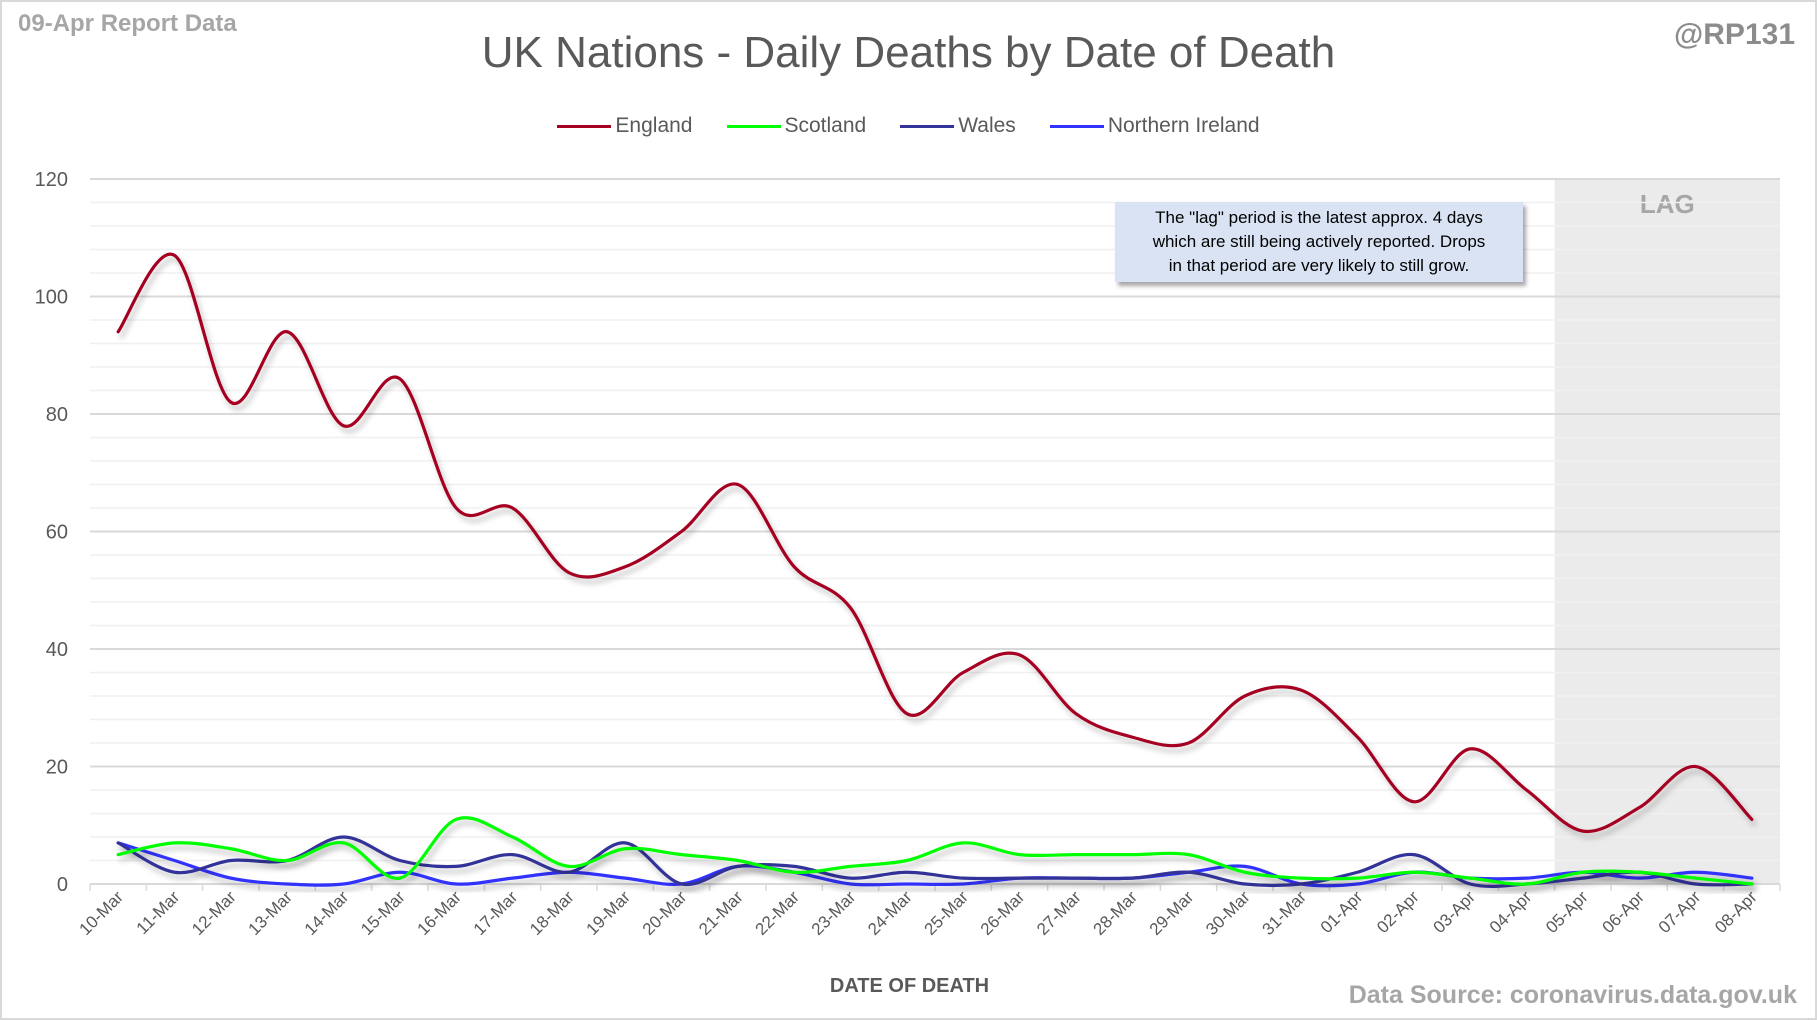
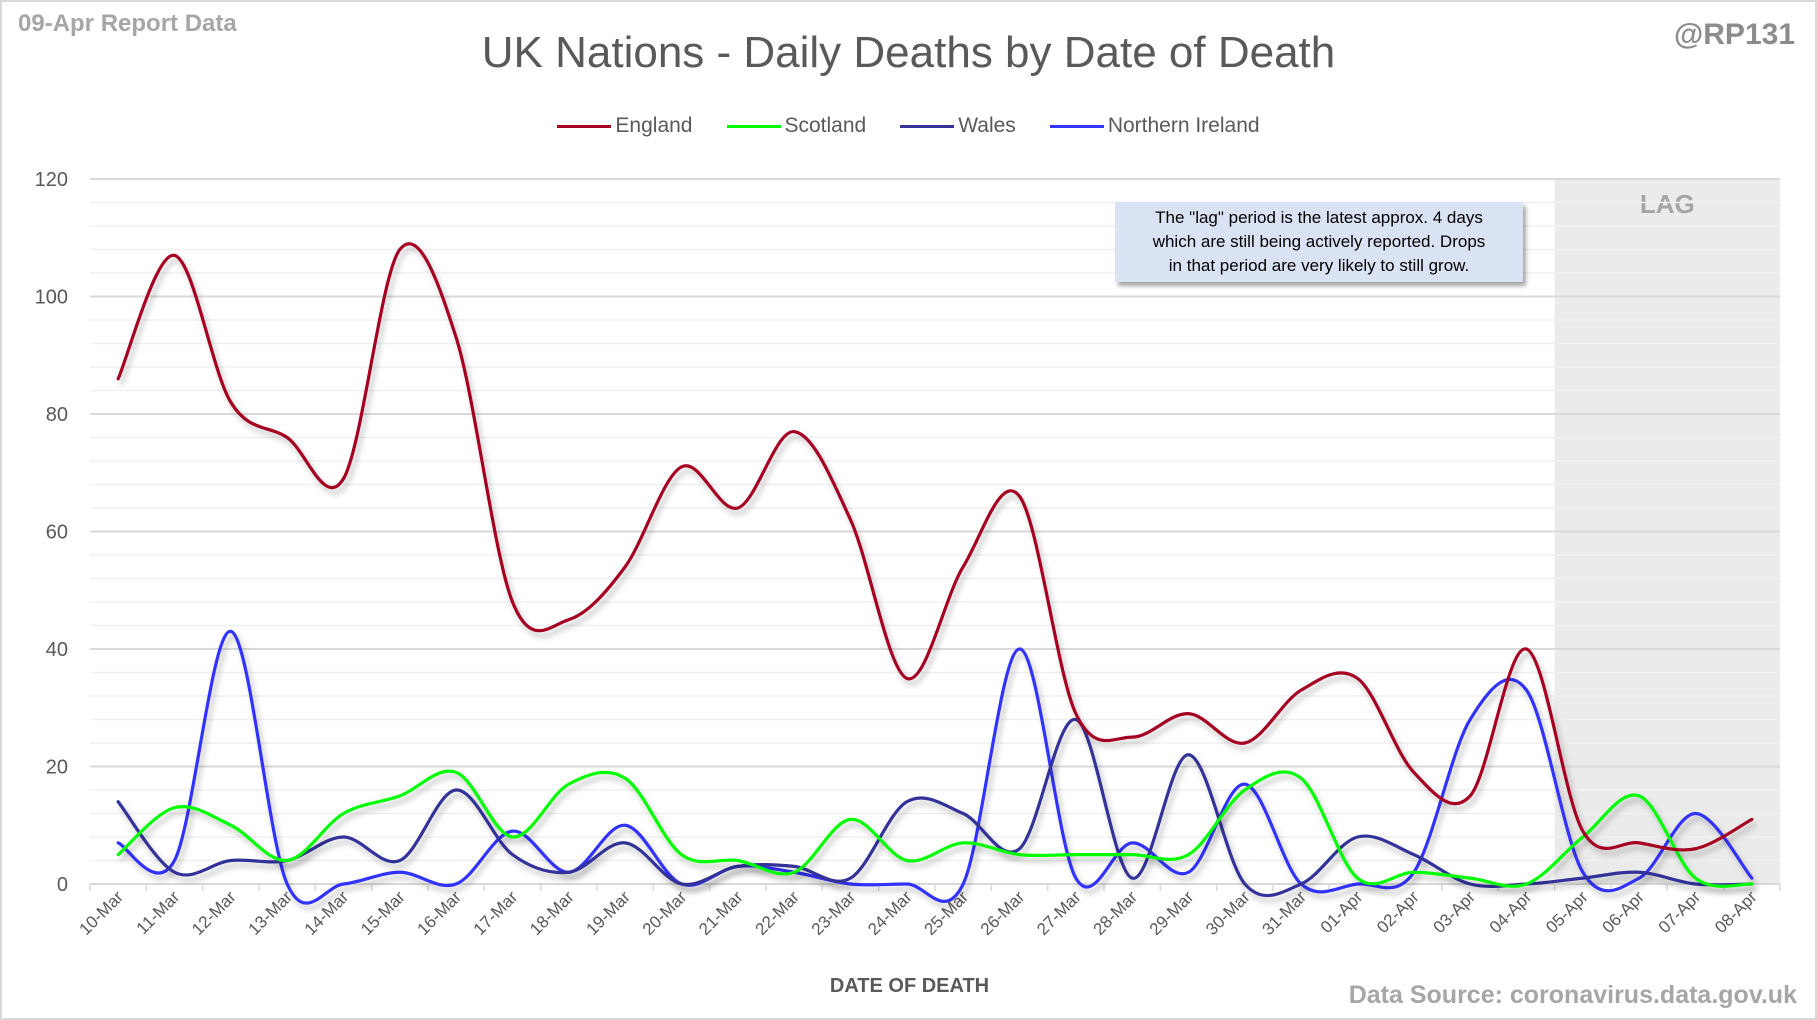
England/10-Mar: 94 -> 86
Wales/10-Mar: 7 -> 14
Scotland/11-Mar: 7 -> 13
Scotland/12-Mar: 6 -> 10
Northern Ireland/12-Mar: 1 -> 43
England/13-Mar: 94 -> 76
England/14-Mar: 78 -> 69
Scotland/14-Mar: 7 -> 12
England/15-Mar: 86 -> 108
Scotland/15-Mar: 1 -> 15
England/16-Mar: 64 -> 93
Scotland/16-Mar: 11 -> 19
Wales/16-Mar: 3 -> 16
England/17-Mar: 64 -> 48
Northern Ireland/17-Mar: 1 -> 9
England/18-Mar: 53 -> 45
Scotland/18-Mar: 3 -> 17
Scotland/19-Mar: 6 -> 18
Northern Ireland/19-Mar: 1 -> 10
England/20-Mar: 60 -> 71
England/21-Mar: 68 -> 64
England/22-Mar: 54 -> 77
England/23-Mar: 47 -> 62
Scotland/23-Mar: 3 -> 11
England/24-Mar: 29 -> 35
Wales/24-Mar: 2 -> 14
England/25-Mar: 36 -> 54
Wales/25-Mar: 1 -> 12
England/26-Mar: 39 -> 66
Wales/26-Mar: 1 -> 6
Northern Ireland/26-Mar: 1 -> 40
Wales/27-Mar: 1 -> 28
Northern Ireland/28-Mar: 1 -> 7
England/29-Mar: 24 -> 29
Wales/29-Mar: 2 -> 22
England/30-Mar: 32 -> 24
Scotland/30-Mar: 2 -> 16
Northern Ireland/30-Mar: 3 -> 17
Scotland/31-Mar: 1 -> 18
England/01-Apr: 25 -> 35
Wales/01-Apr: 2 -> 8
England/02-Apr: 14 -> 19
England/03-Apr: 23 -> 15
Northern Ireland/03-Apr: 1 -> 28
England/04-Apr: 16 -> 40
Northern Ireland/04-Apr: 1 -> 33
Scotland/05-Apr: 2 -> 8
England/06-Apr: 13 -> 7
Scotland/06-Apr: 2 -> 15
England/07-Apr: 20 -> 6
Northern Ireland/07-Apr: 2 -> 12
